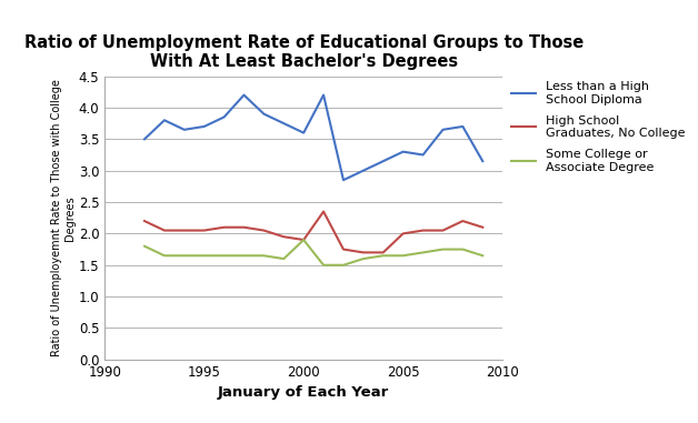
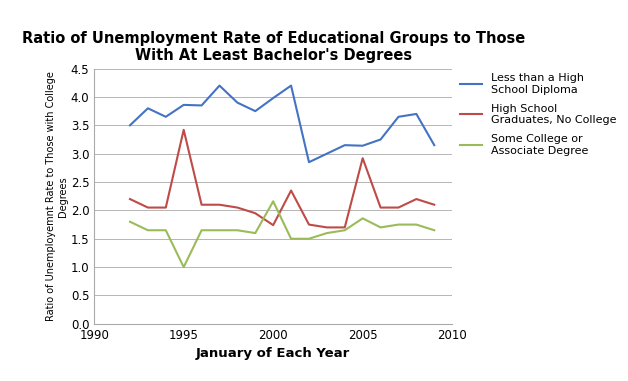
Less than a High School Diploma/1995: 3.70 -> 3.86
High School Graduates, No College/1995: 2.05 -> 3.42
Some College or Associate Degree/1995: 1.65 -> 1.00
Less than a High School Diploma/2000: 3.60 -> 3.98
High School Graduates, No College/2000: 1.90 -> 1.74
Some College or Associate Degree/2000: 1.90 -> 2.16
Less than a High School Diploma/2005: 3.30 -> 3.14
High School Graduates, No College/2005: 2.00 -> 2.92
Some College or Associate Degree/2005: 1.65 -> 1.86
